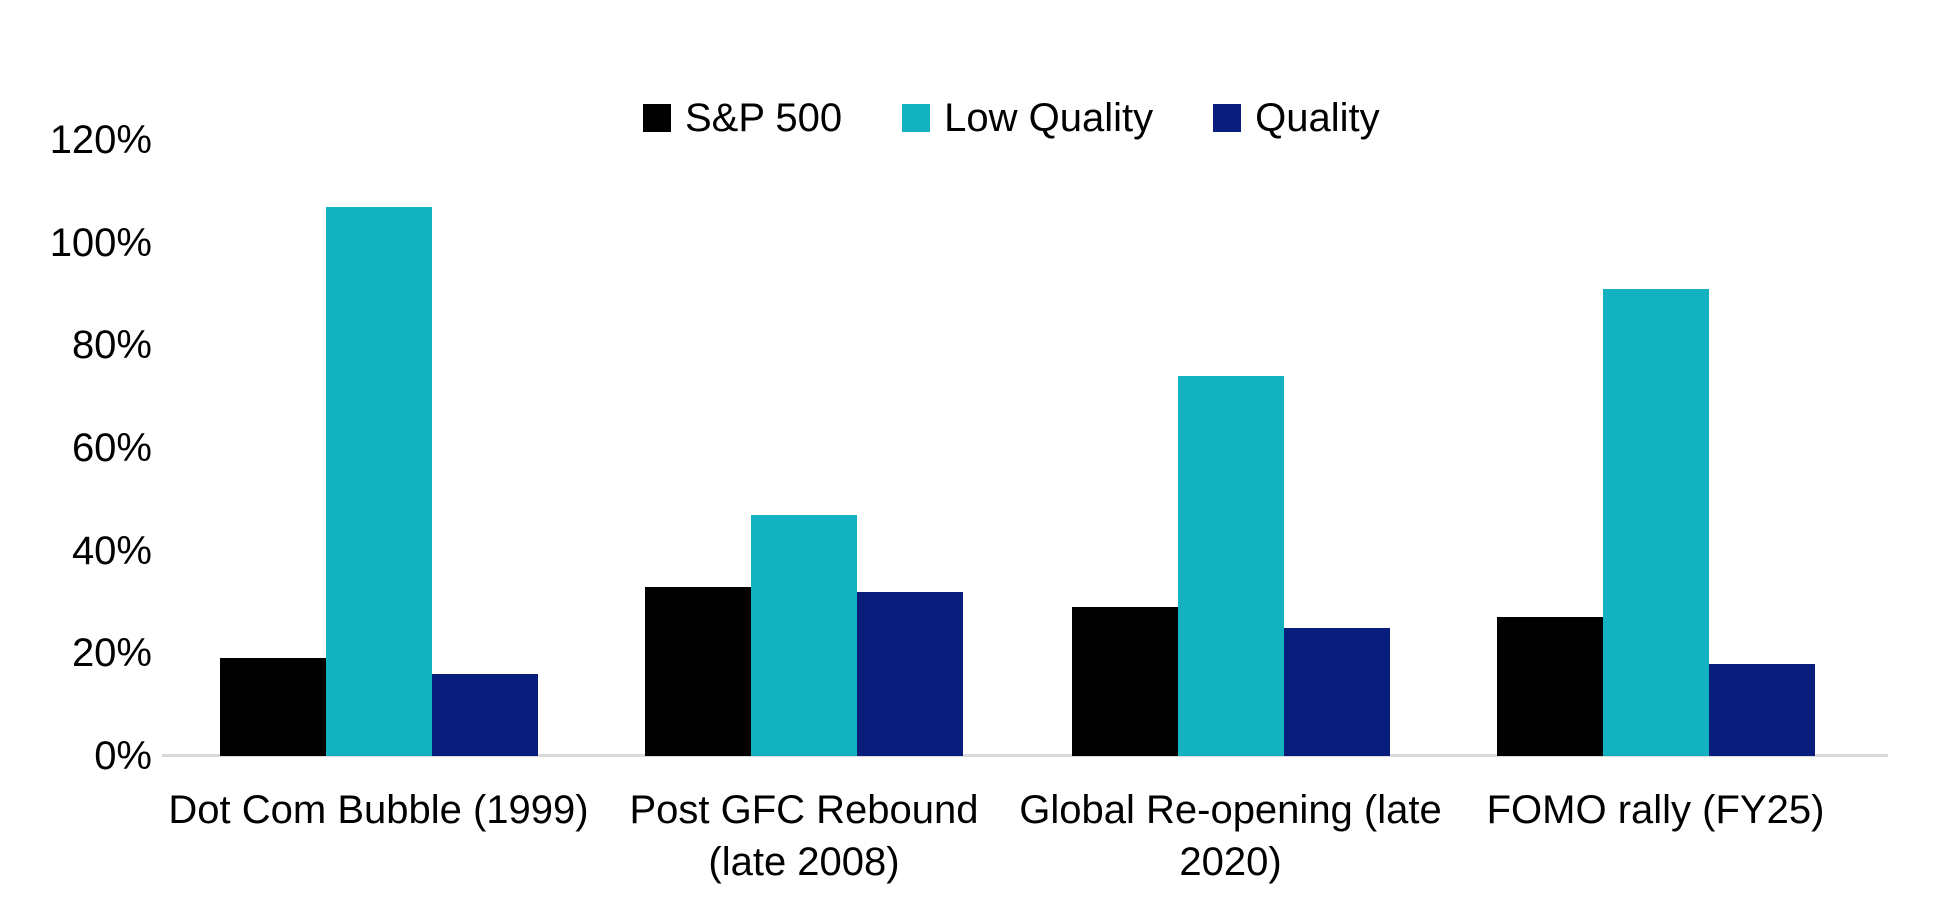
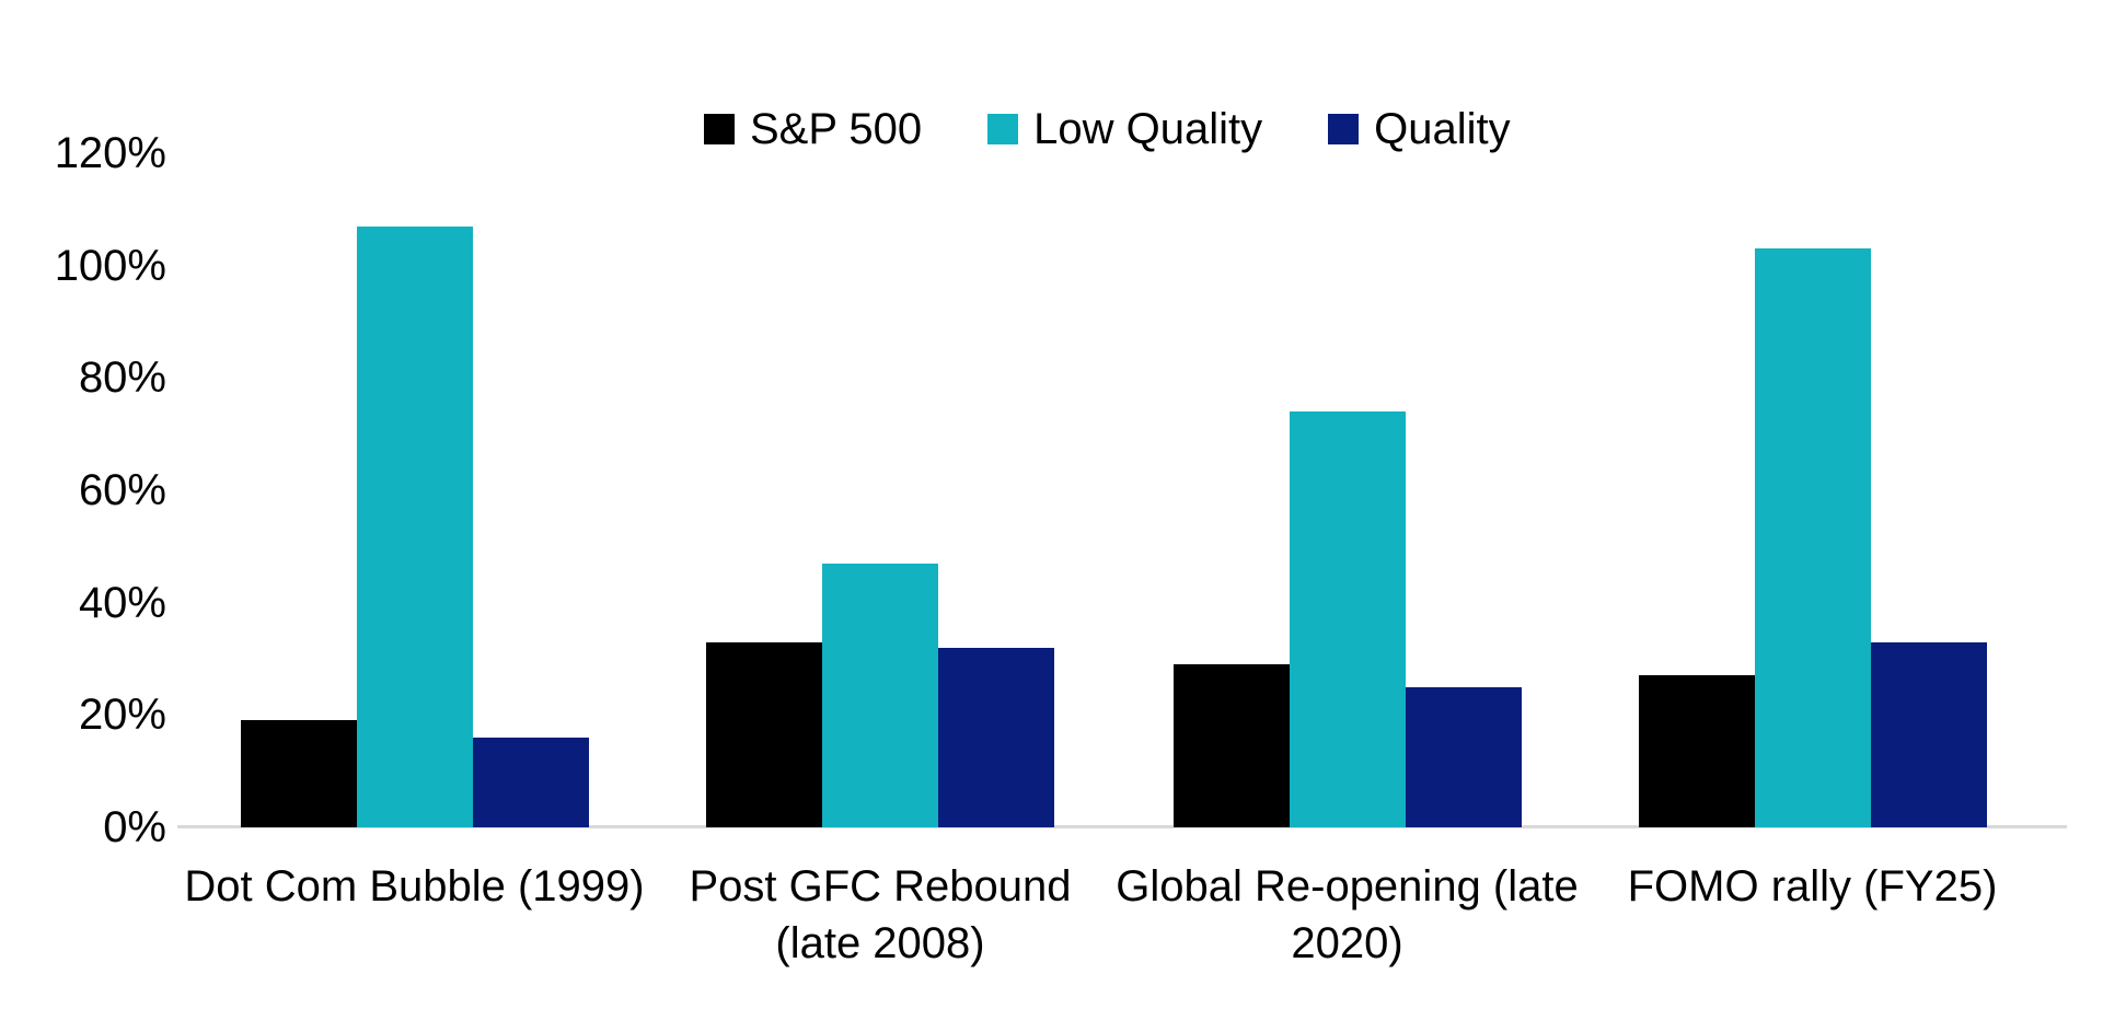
Low Quality/FOMO rally (FY25): 91% -> 103%
Quality/FOMO rally (FY25): 18% -> 33%
